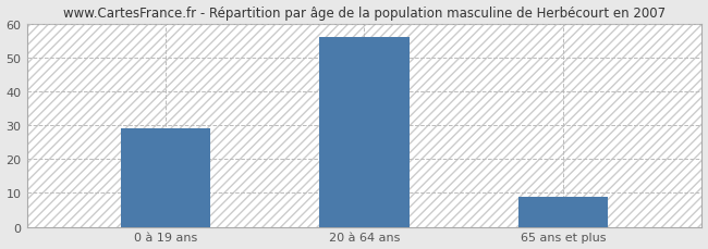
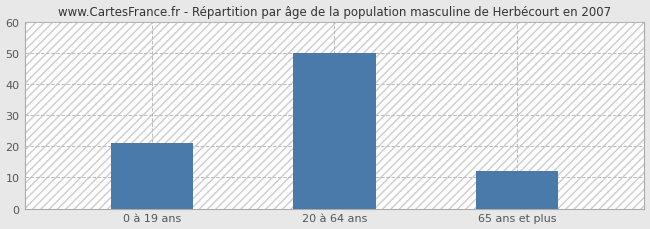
0 à 19 ans: 29 -> 21
20 à 64 ans: 56 -> 50
65 ans et plus: 9 -> 12
